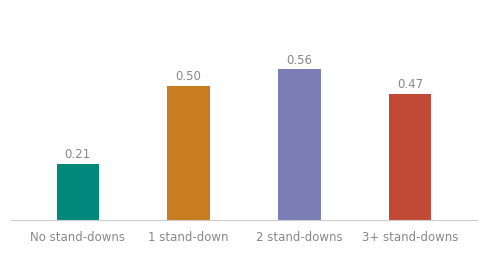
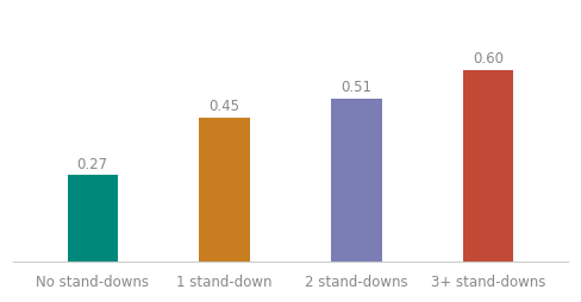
No stand-downs: 0.21 -> 0.27
1 stand-down: 0.50 -> 0.45
2 stand-downs: 0.56 -> 0.51
3+ stand-downs: 0.47 -> 0.60
